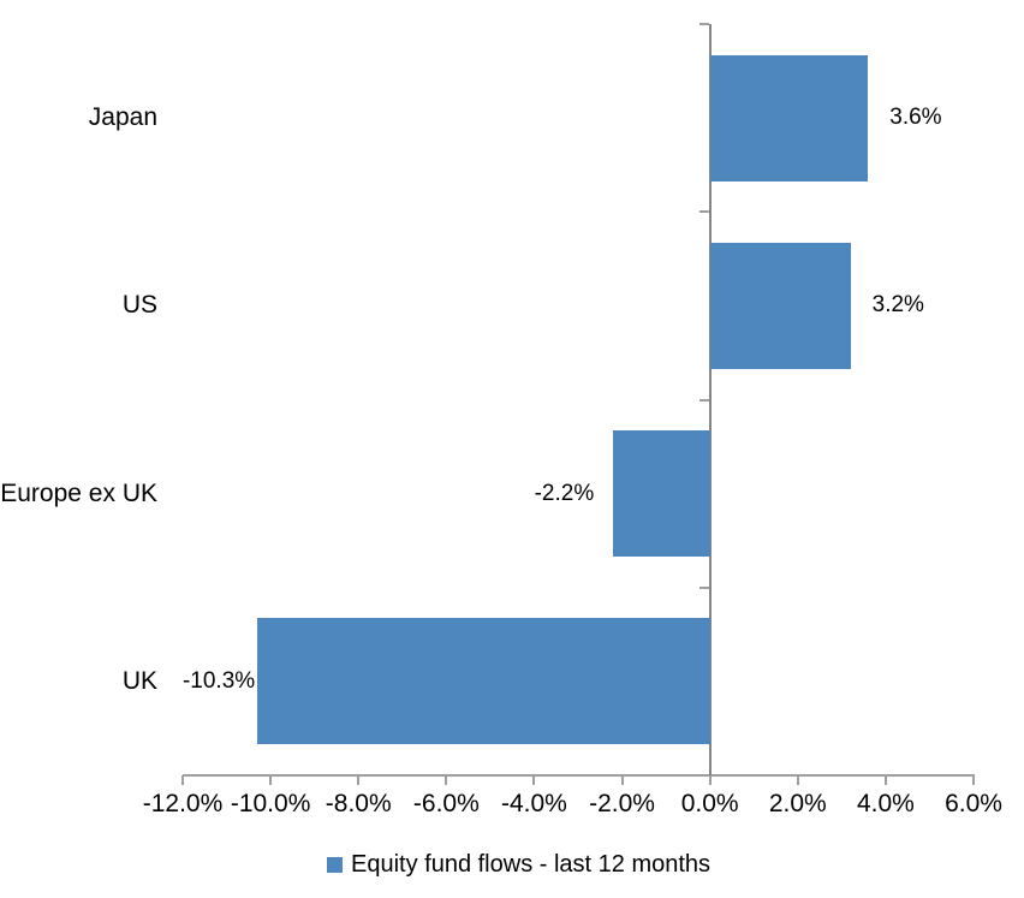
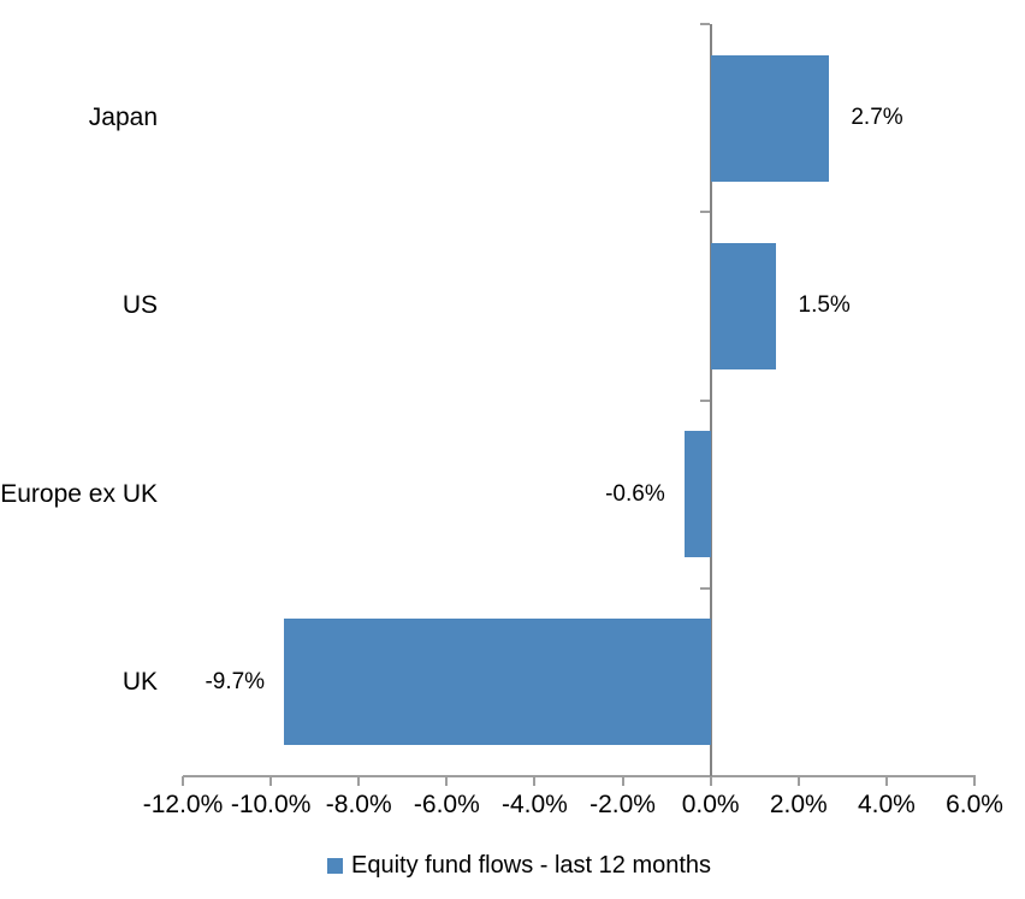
Japan: 3.6% -> 2.7%
US: 3.2% -> 1.5%
Europe ex UK: -2.2% -> -0.6%
UK: -10.3% -> -9.7%
